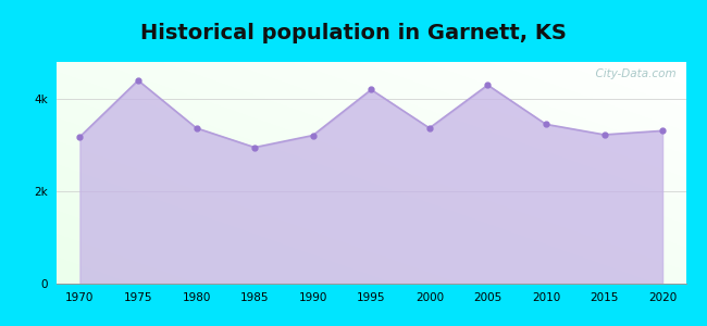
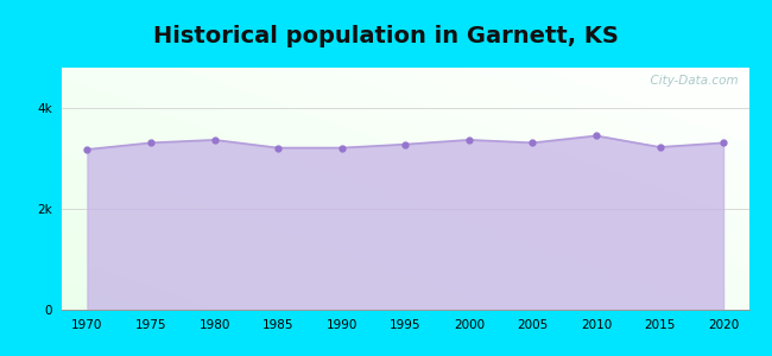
1975: 4.40k -> 3.31k
1985: 2.95k -> 3.21k
1995: 4.20k -> 3.28k
2005: 4.30k -> 3.31k
